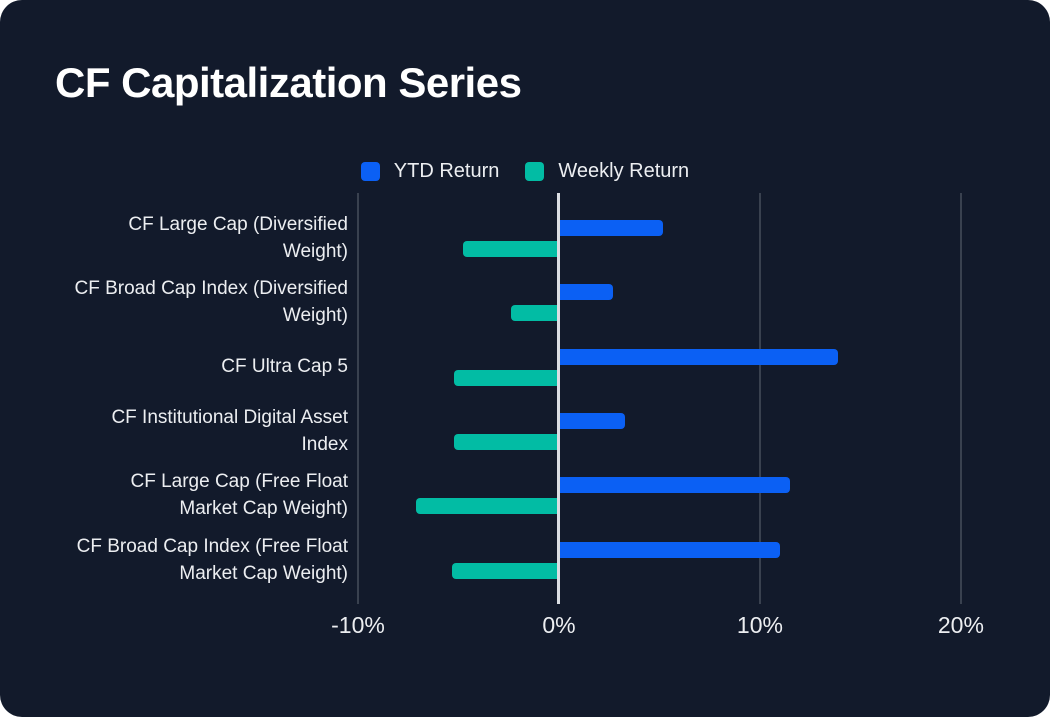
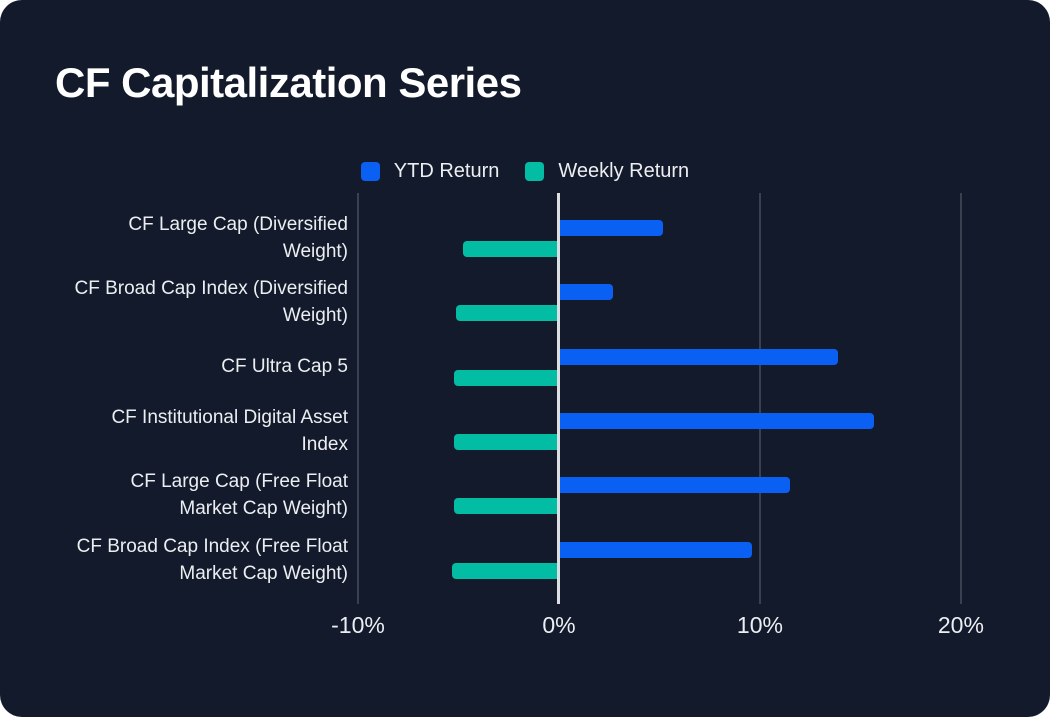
Weekly Return/CF Broad Cap Index (Diversified Weight): -2.4% -> -5.1%
YTD Return/CF Institutional Digital Asset Index: 3.3% -> 15.7%
Weekly Return/CF Large Cap (Free Float Market Cap Weight): -7.1% -> -5.2%
YTD Return/CF Broad Cap Index (Free Float Market Cap Weight): 11.0% -> 9.6%
